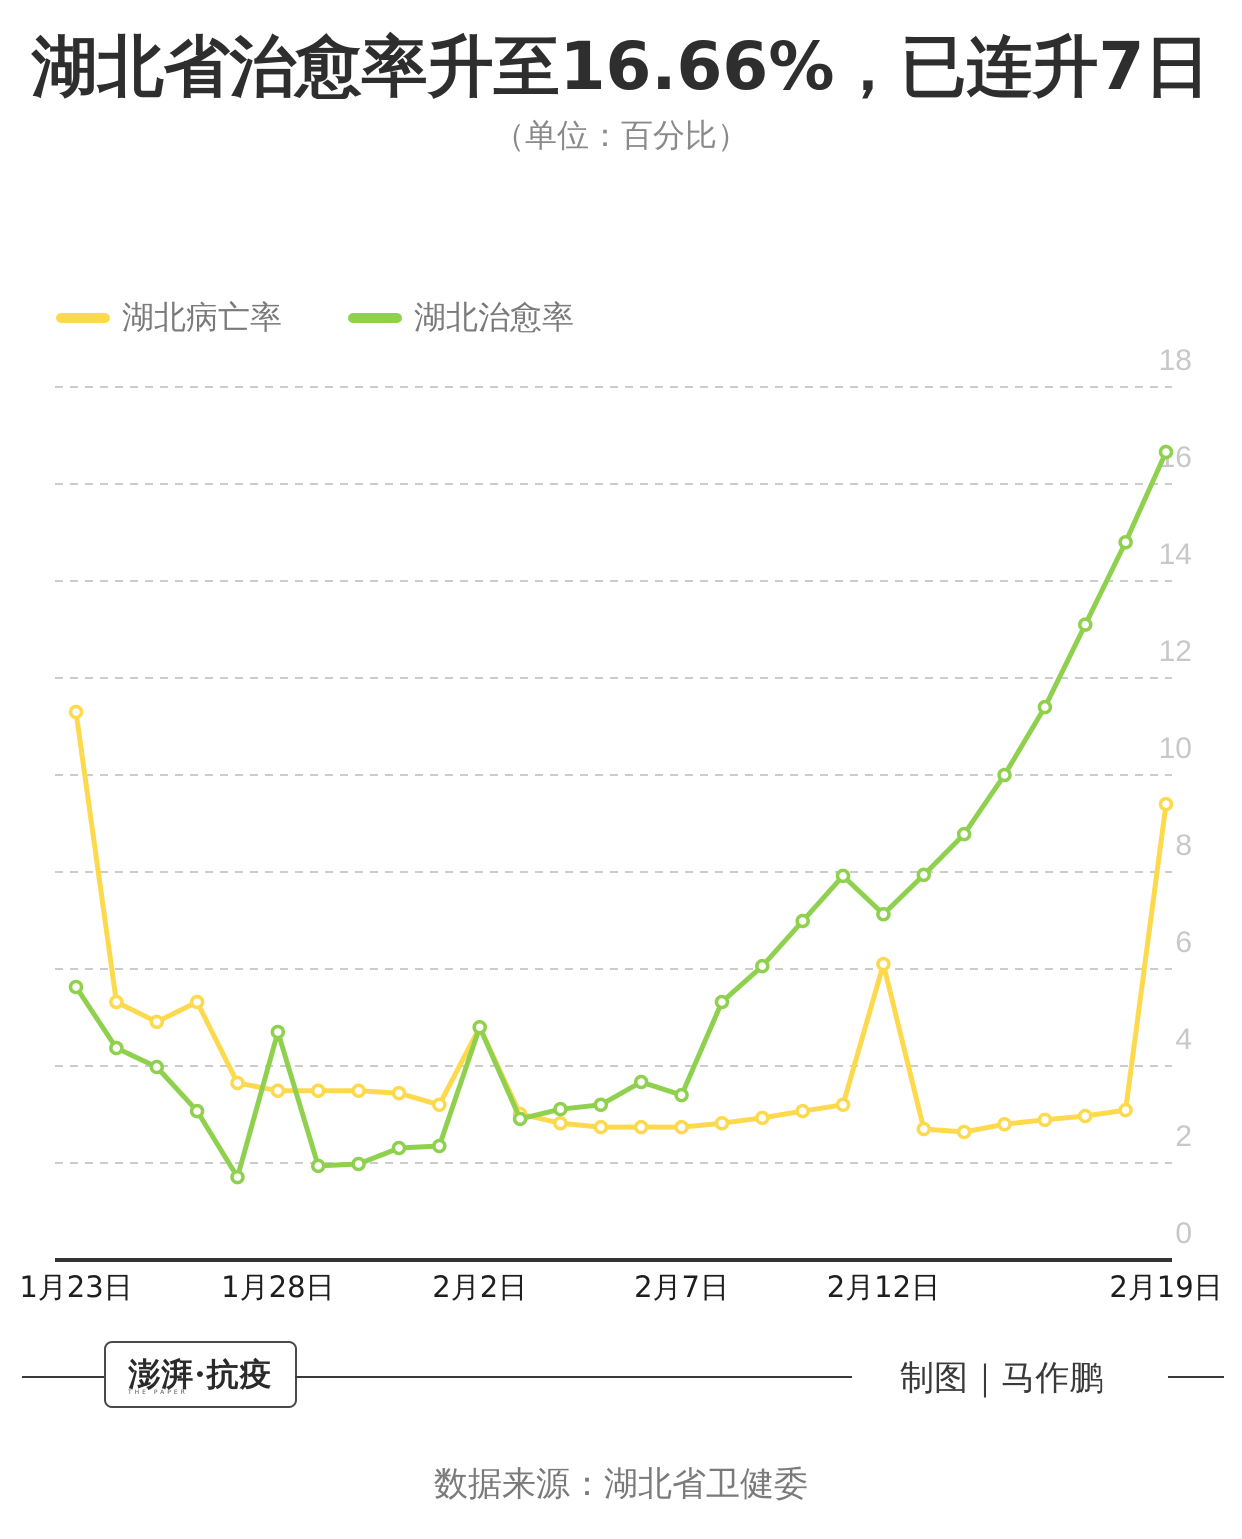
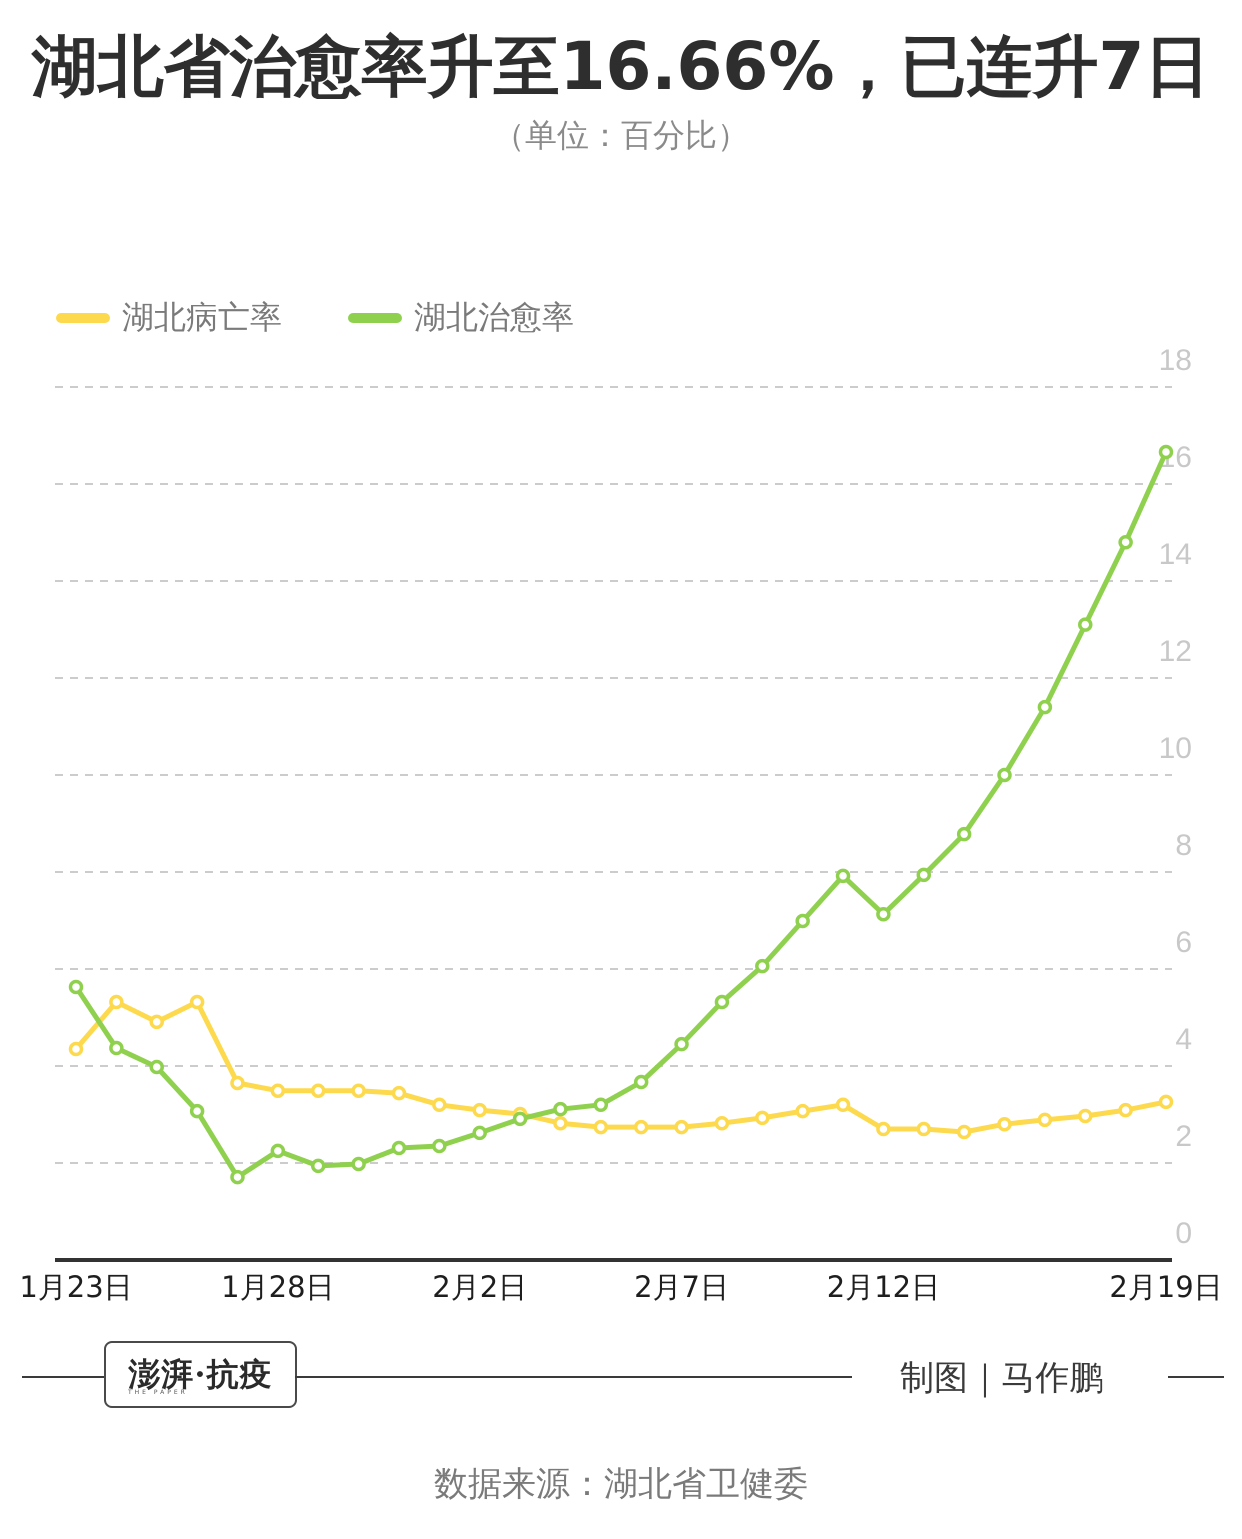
湖北病亡率/1月23日: 11.3 -> 4.3
湖北治愈率/1月28日: 4.7 -> 2.2
湖北病亡率/2月2日: 4.8 -> 3.1
湖北治愈率/2月2日: 4.8 -> 2.6
湖北治愈率/2月7日: 3.4 -> 4.5
湖北病亡率/2月12日: 6.1 -> 2.7
湖北病亡率/2月19日: 9.4 -> 3.3
